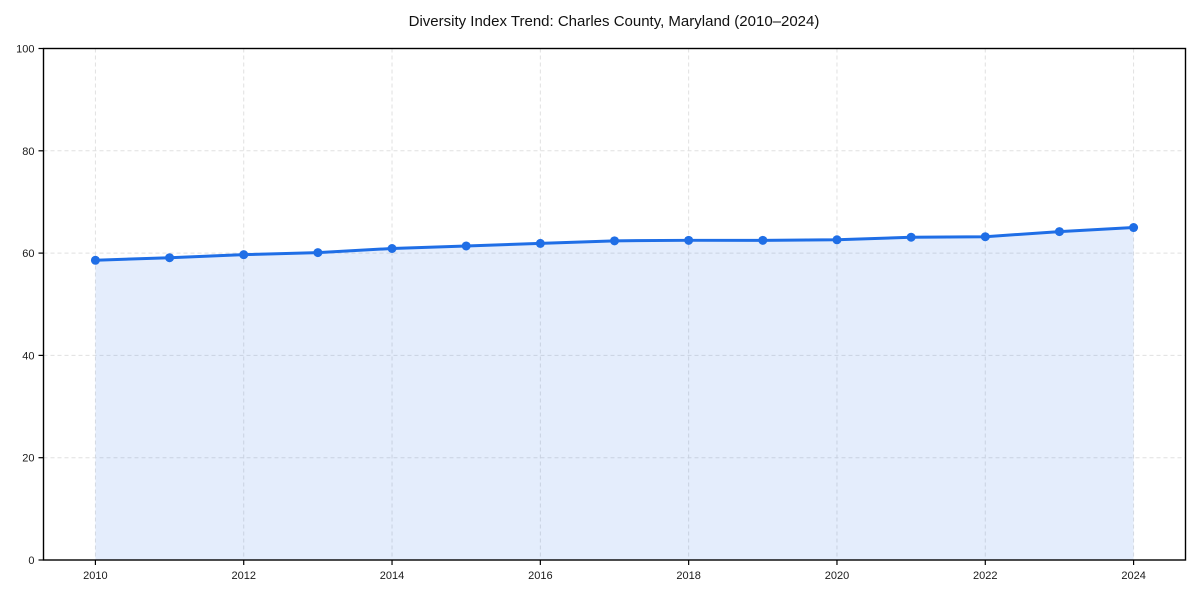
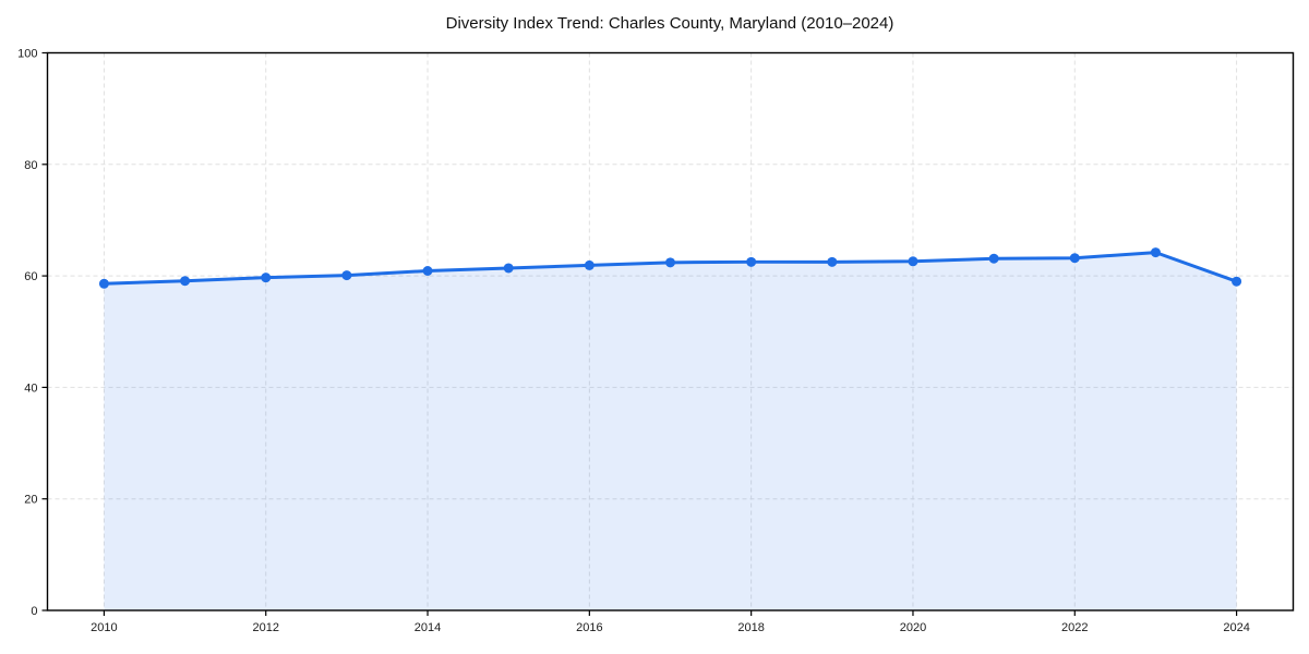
2024: 65 -> 59
